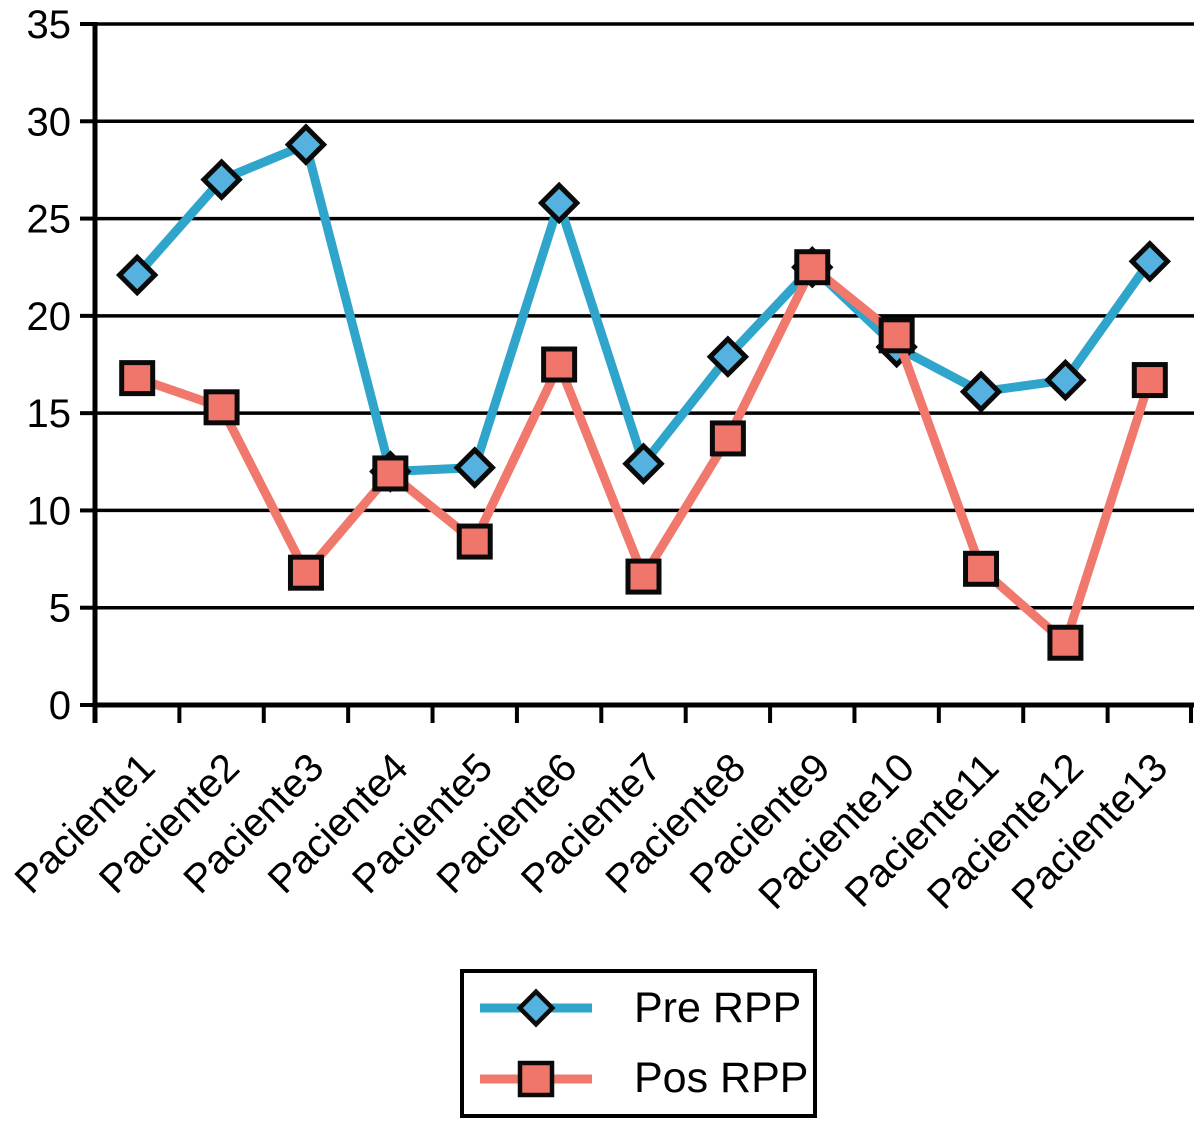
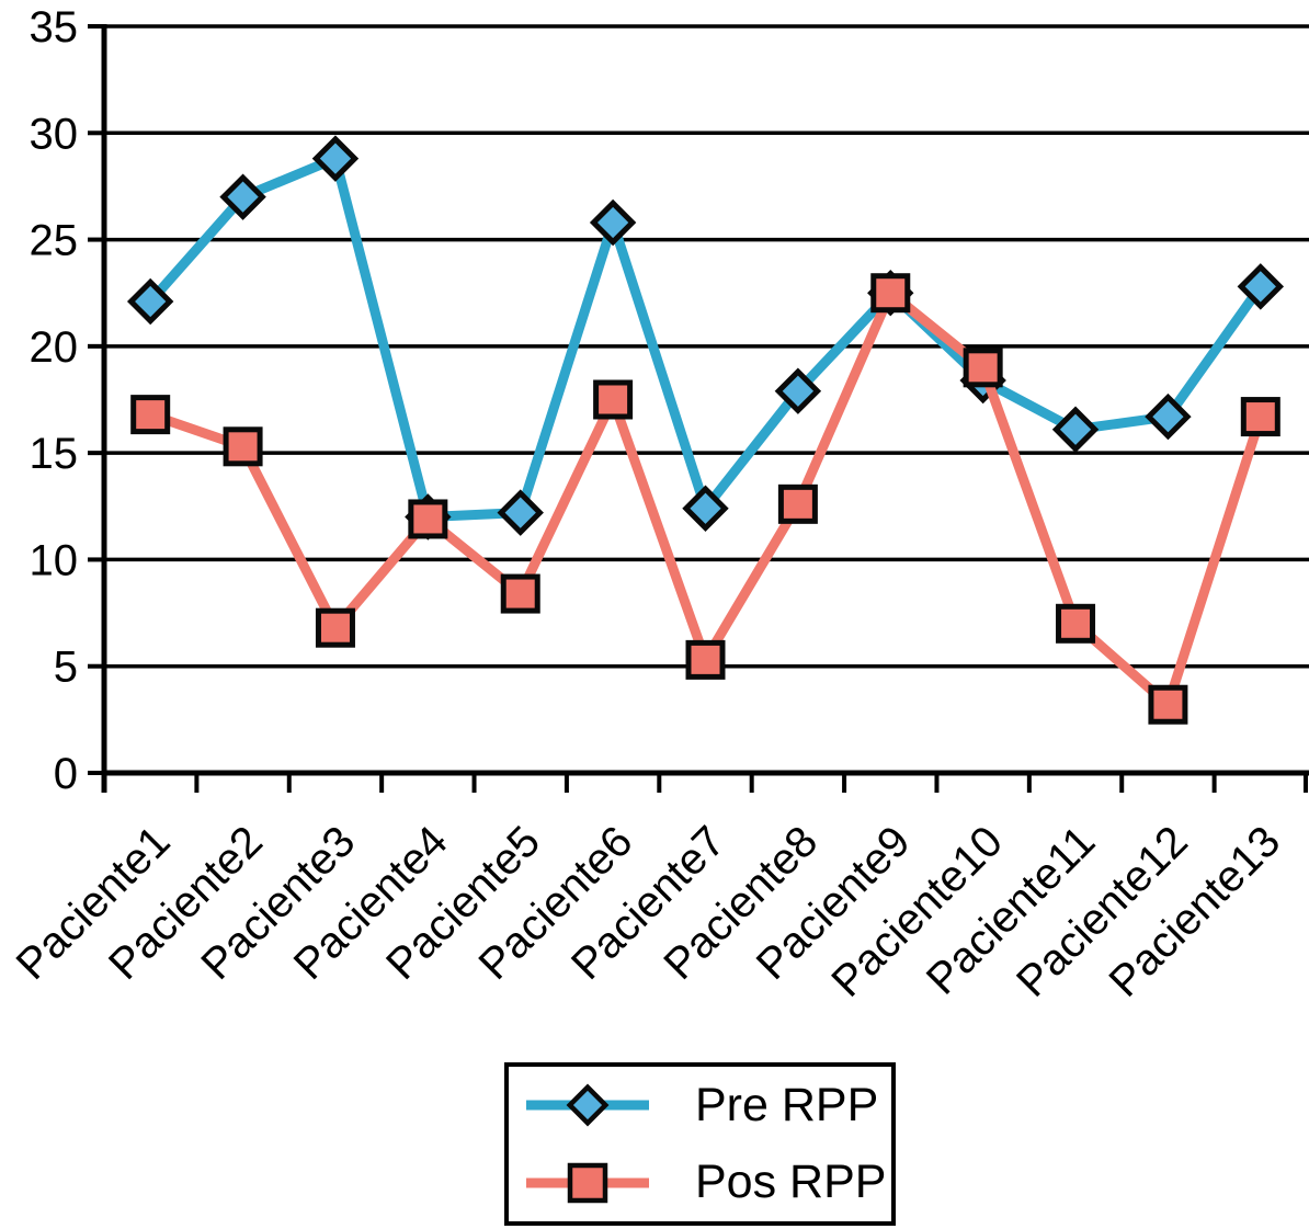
Pos RPP/Paciente7: 6.6 -> 5.3
Pos RPP/Paciente8: 13.7 -> 12.6
